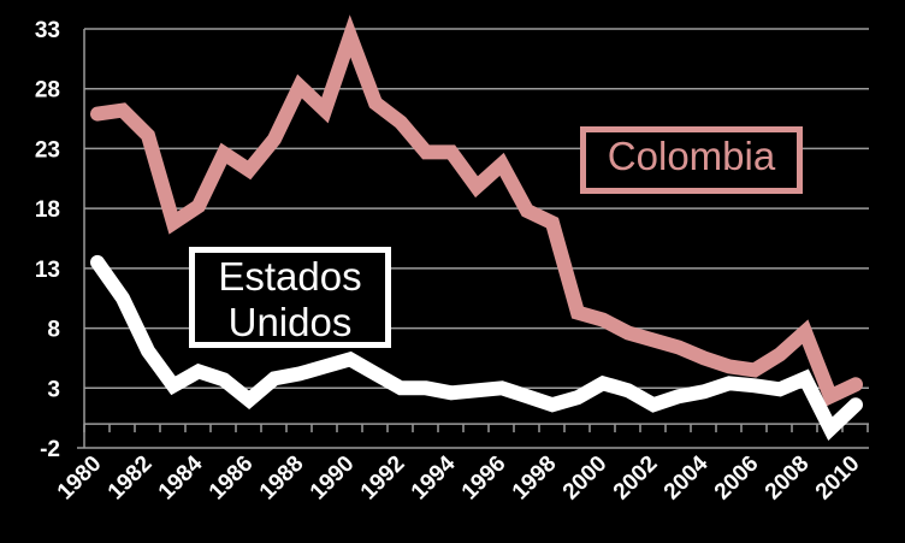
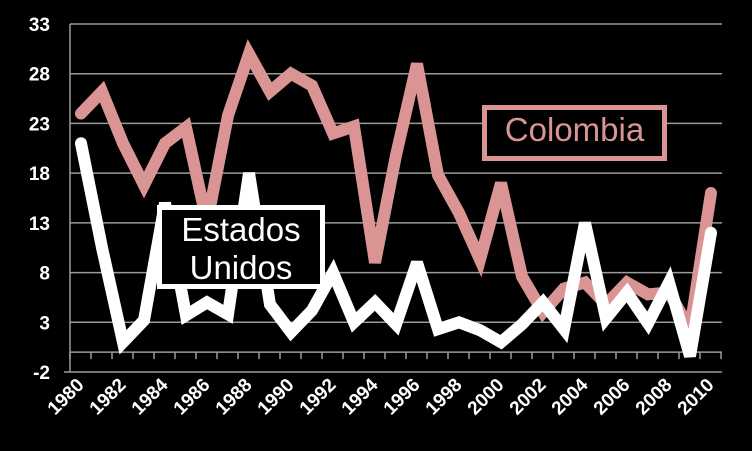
Colombia/1980: 26 -> 24
Estados Unidos/1980: 14 -> 21
Colombia/1982: 24 -> 21
Estados Unidos/1982: 6 -> 1
Colombia/1984: 18 -> 21
Estados Unidos/1984: 4 -> 15
Colombia/1986: 21 -> 13
Estados Unidos/1986: 2 -> 5
Colombia/1988: 28 -> 30
Estados Unidos/1988: 4 -> 18
Colombia/1990: 32 -> 28
Estados Unidos/1990: 5 -> 2
Colombia/1992: 25 -> 22
Estados Unidos/1992: 3 -> 8
Colombia/1994: 23 -> 9
Estados Unidos/1994: 3 -> 5
Colombia/1996: 22 -> 29
Estados Unidos/1996: 3 -> 9
Colombia/1998: 17 -> 14
Estados Unidos/1998: 2 -> 3
Colombia/2000: 9 -> 17
Estados Unidos/2000: 3 -> 1
Colombia/2002: 7 -> 4
Estados Unidos/2002: 2 -> 5
Colombia/2004: 6 -> 7
Estados Unidos/2004: 3 -> 13
Colombia/2006: 4 -> 7
Estados Unidos/2006: 3 -> 6
Colombia/2008: 8 -> 6
Estados Unidos/2008: 4 -> 7
Colombia/2010: 3 -> 16
Estados Unidos/2010: 2 -> 12
